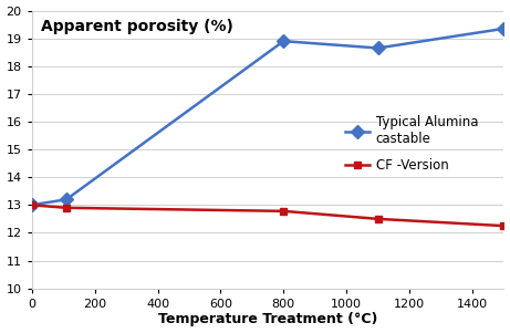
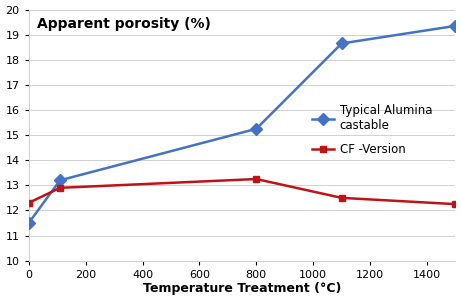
Typical Alumina castable/0: 13.00 -> 11.50
CF -Version/0: 13.00 -> 12.30
Typical Alumina castable/800: 18.90 -> 15.25
CF -Version/800: 12.78 -> 13.25
